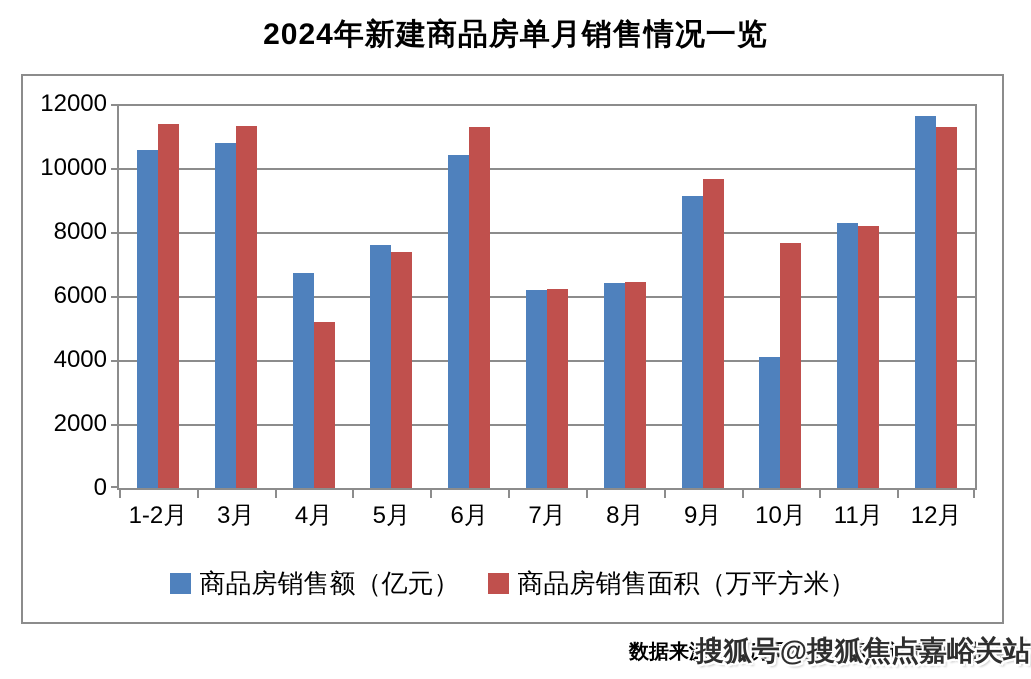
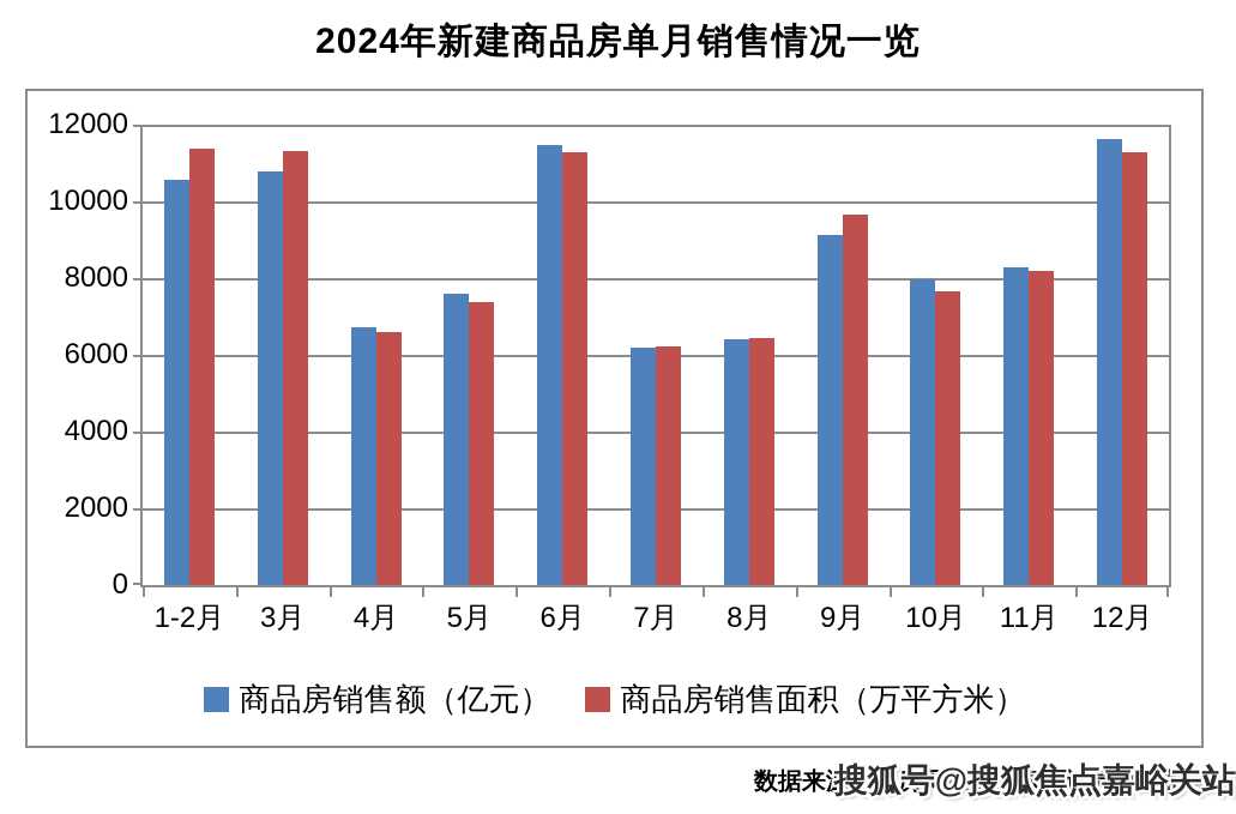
商品房销售面积（万平方米）/4月: 5200 -> 6600
商品房销售额（亿元）/6月: 10400 -> 11500
商品房销售额（亿元）/10月: 4100 -> 8000
